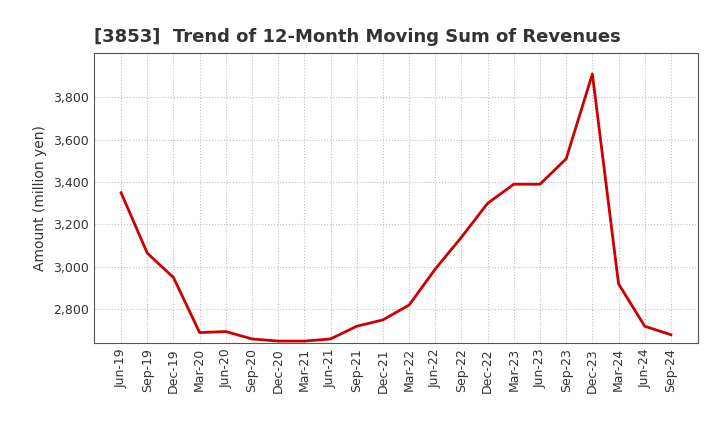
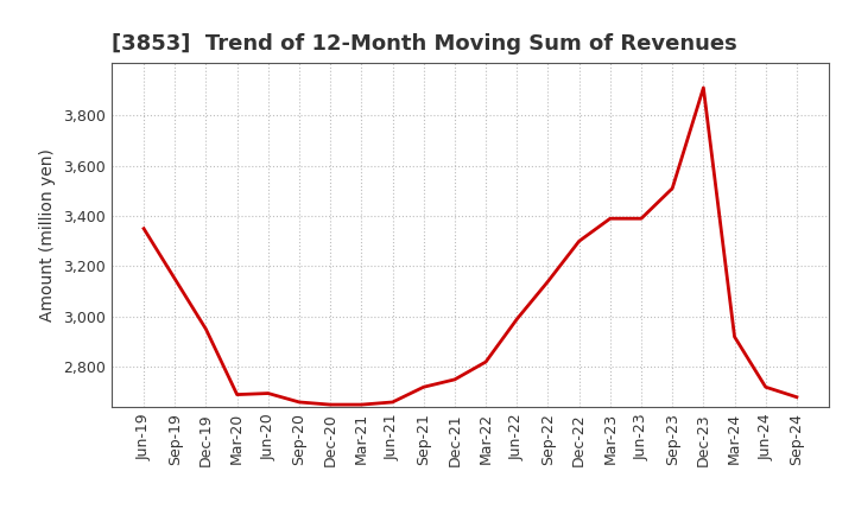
Sep-19: 3,065 -> 3,150
